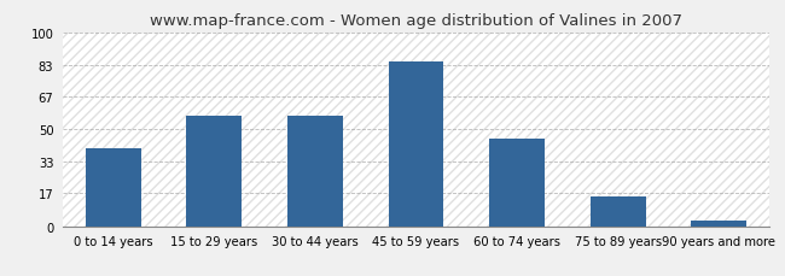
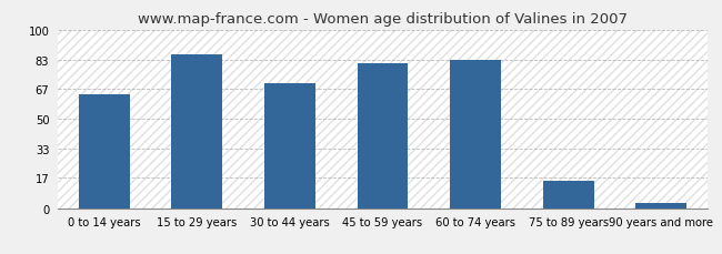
0 to 14 years: 40 -> 64
15 to 29 years: 57 -> 86
30 to 44 years: 57 -> 70
45 to 59 years: 85 -> 81
60 to 74 years: 45 -> 83
